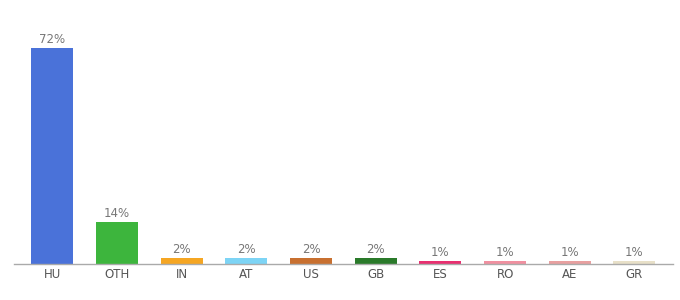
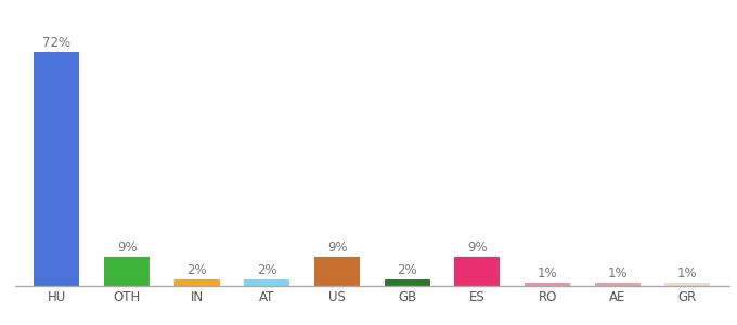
OTH: 14% -> 9%
US: 2% -> 9%
ES: 1% -> 9%
